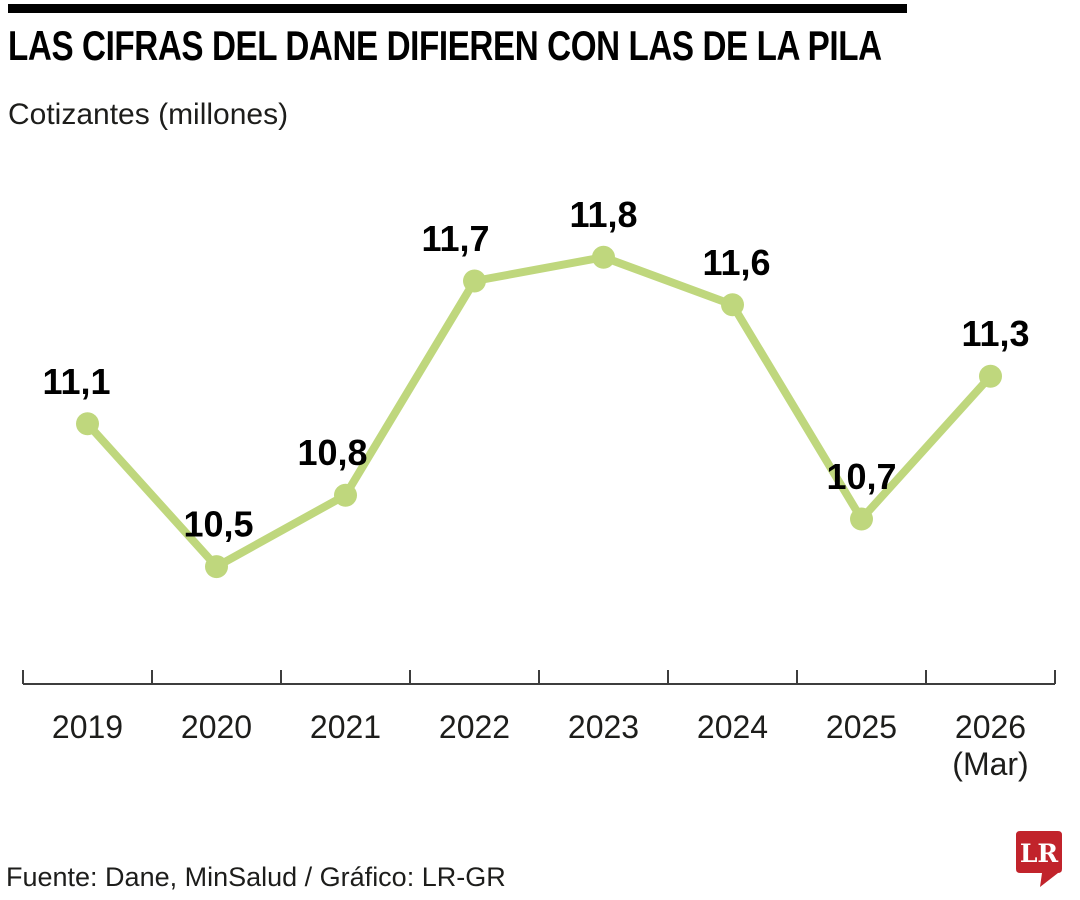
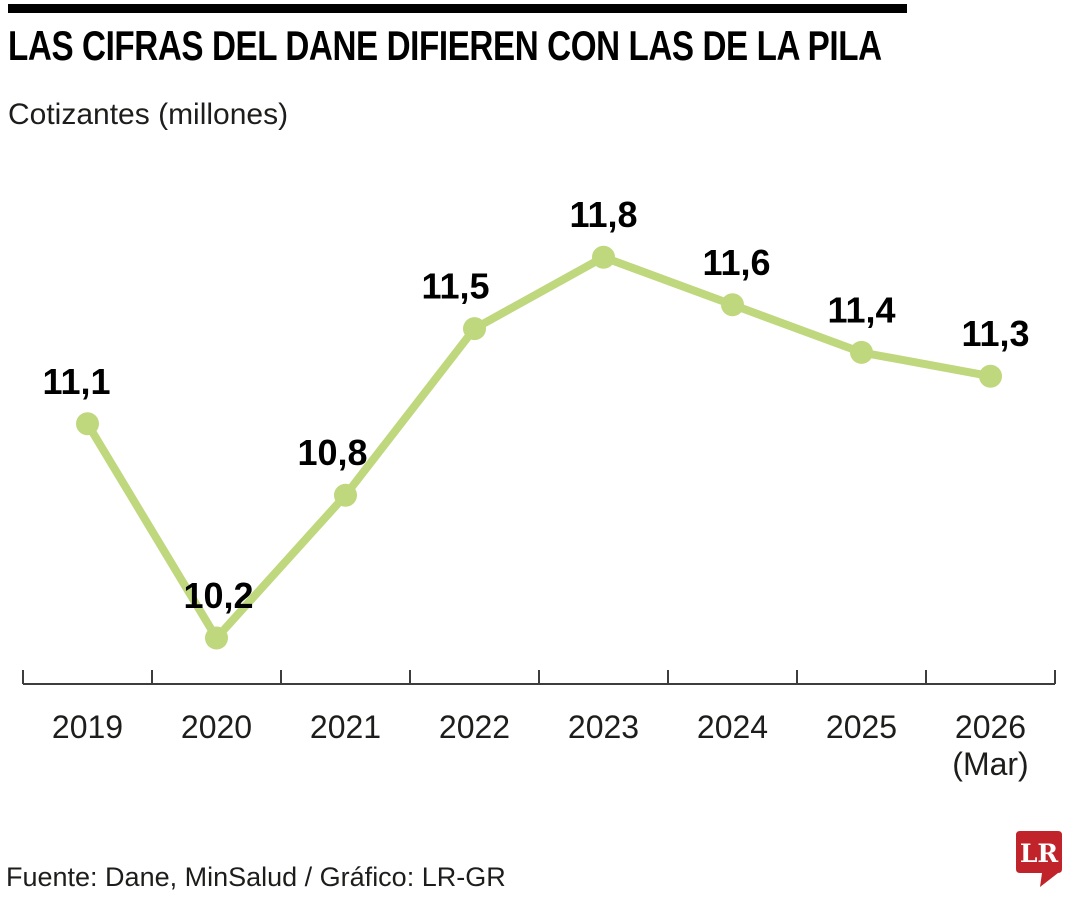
2020: 10,5 -> 10,2
2022: 11,7 -> 11,5
2025: 10,7 -> 11,4
